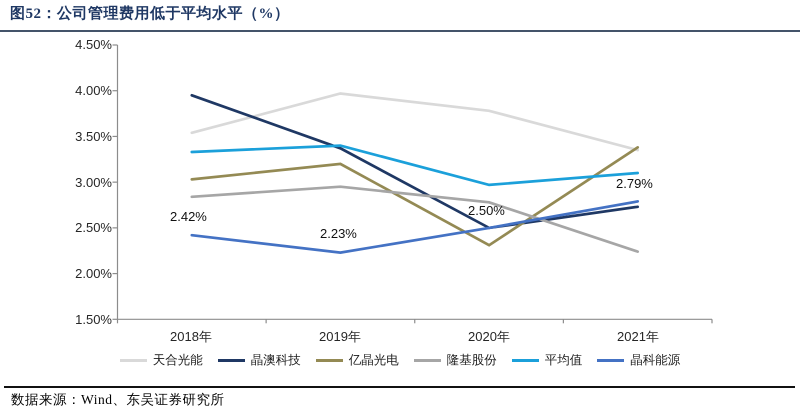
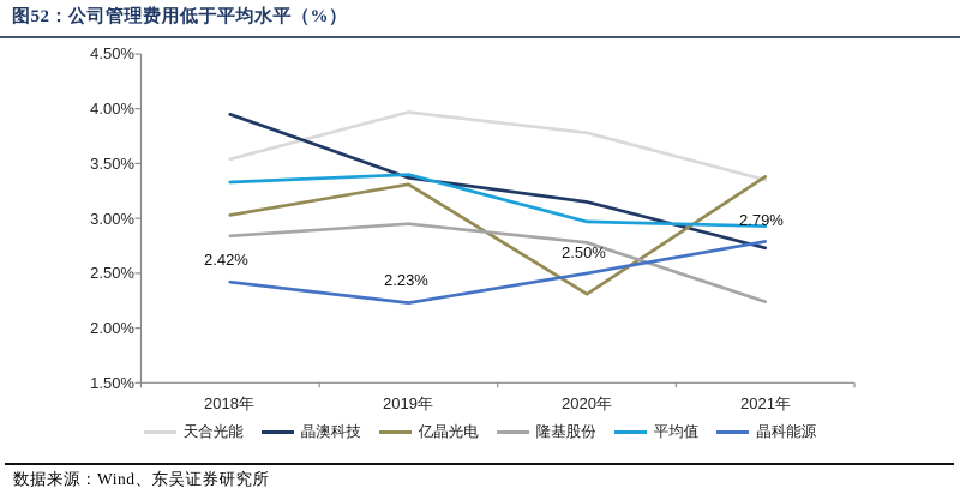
亿晶光电/2019年: 3.2% -> 3.3%
晶澳科技/2020年: 2.5% -> 3.1%
平均值/2021年: 3.1% -> 2.9%
